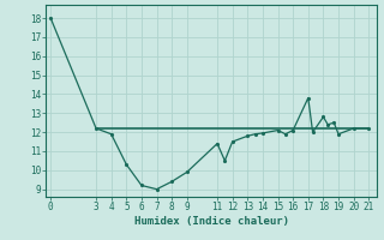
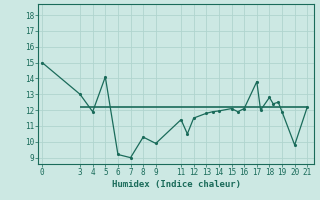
0: 18.0 -> 15.0
3: 12.2 -> 13.0
5: 10.3 -> 14.1
8: 9.4 -> 10.3
20: 12.2 -> 9.8
